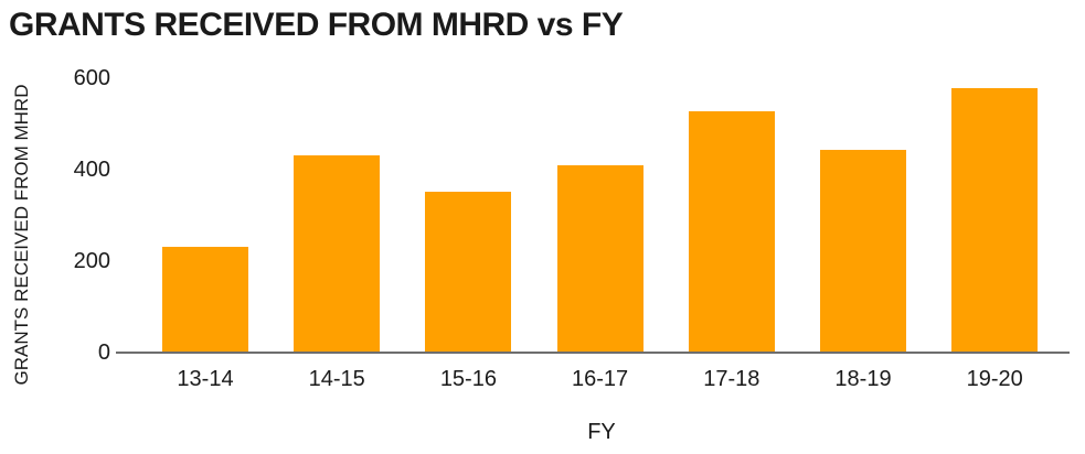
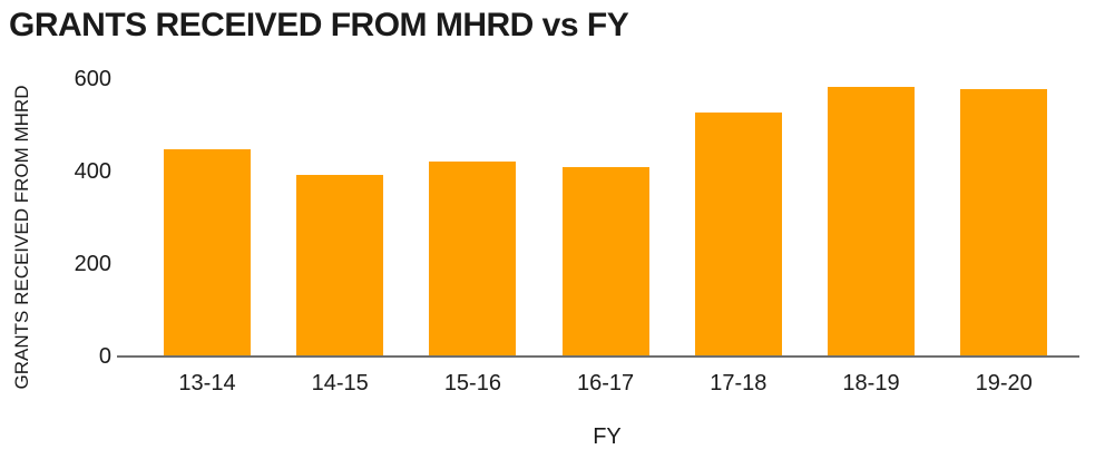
13-14: 230 -> 440
14-15: 430 -> 390
15-16: 350 -> 420
18-19: 440 -> 580
